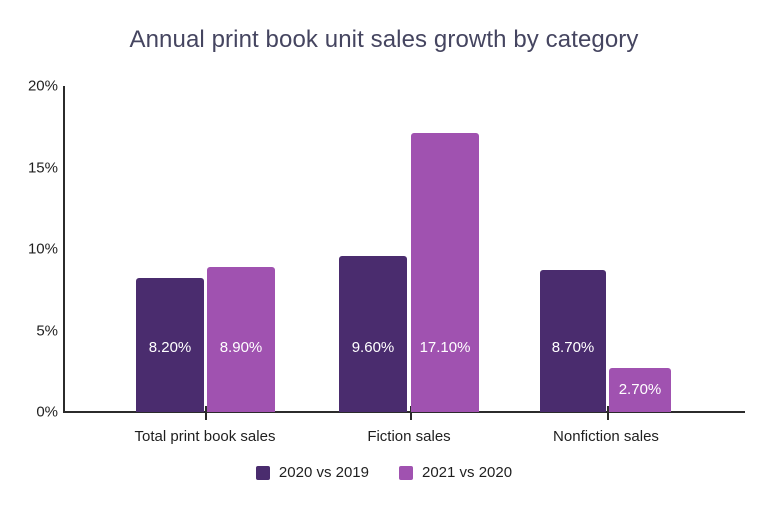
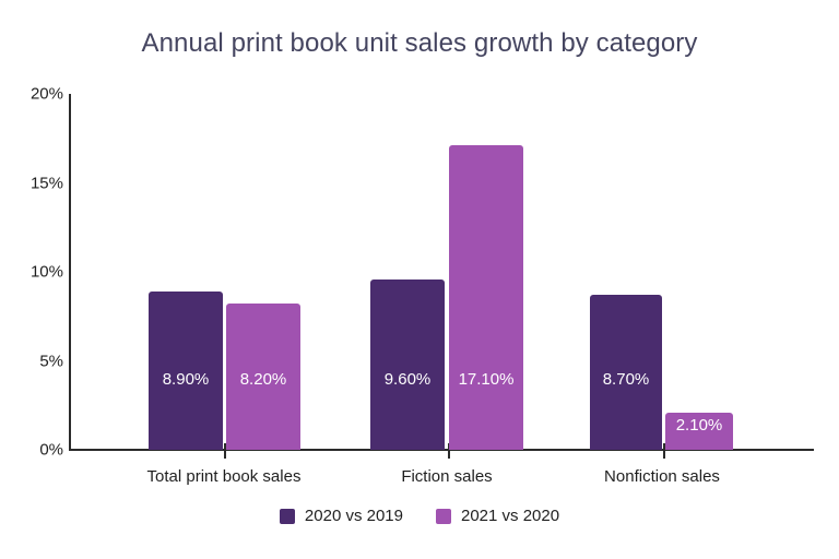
2020 vs 2019/Total print book sales: 8.20% -> 8.90%
2021 vs 2020/Total print book sales: 8.90% -> 8.20%
2021 vs 2020/Nonfiction sales: 2.70% -> 2.10%
